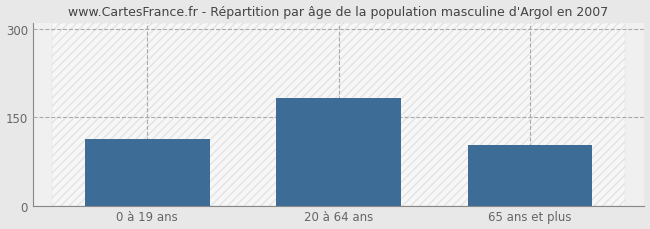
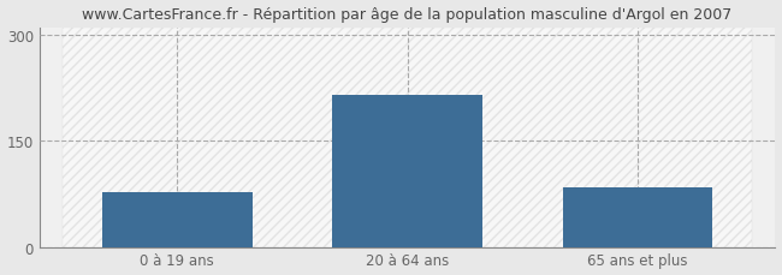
0 à 19 ans: 113 -> 78
20 à 64 ans: 183 -> 214
65 ans et plus: 103 -> 84
